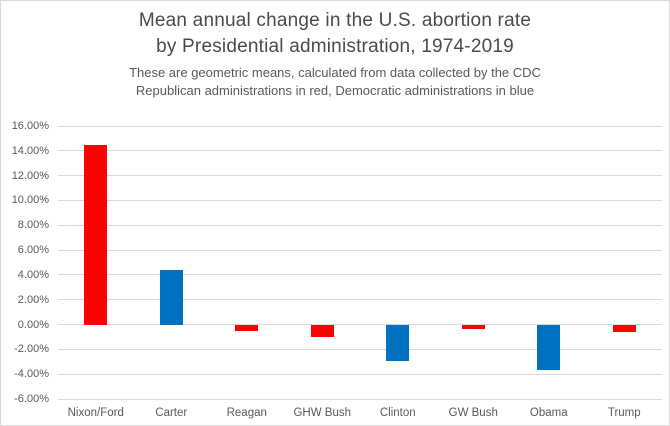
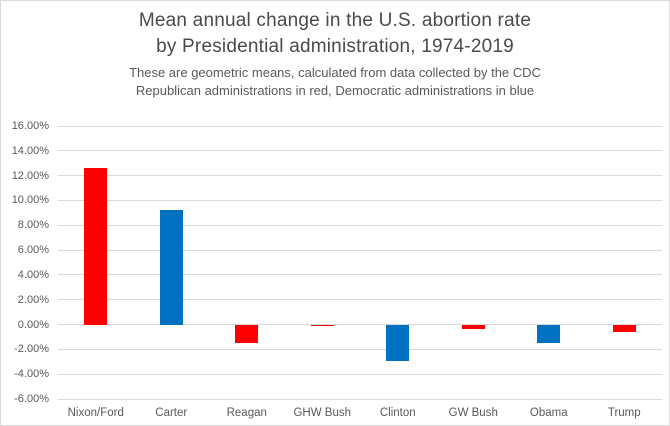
Nixon/Ford: 14.5% -> 12.6%
Carter: 4.4% -> 9.2%
Reagan: -0.5% -> -1.5%
GHW Bush: -1.0% -> -0.1%
Obama: -3.7% -> -1.5%
